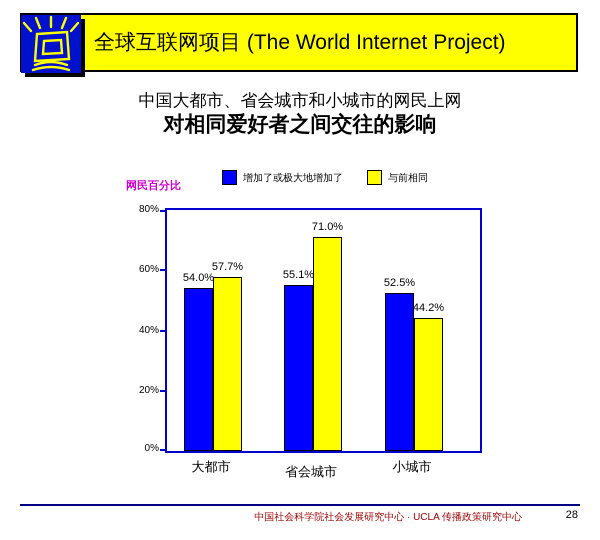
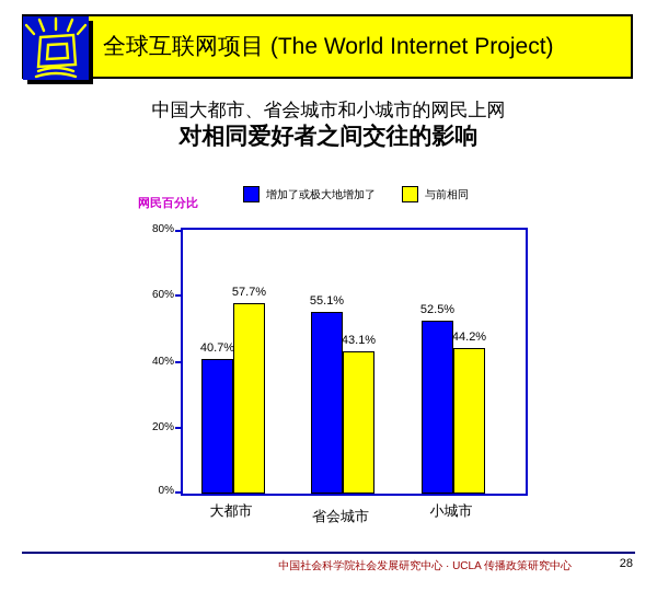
增加了或极大地增加了/大都市: 54.0% -> 40.7%
与前相同/省会城市: 71.0% -> 43.1%
